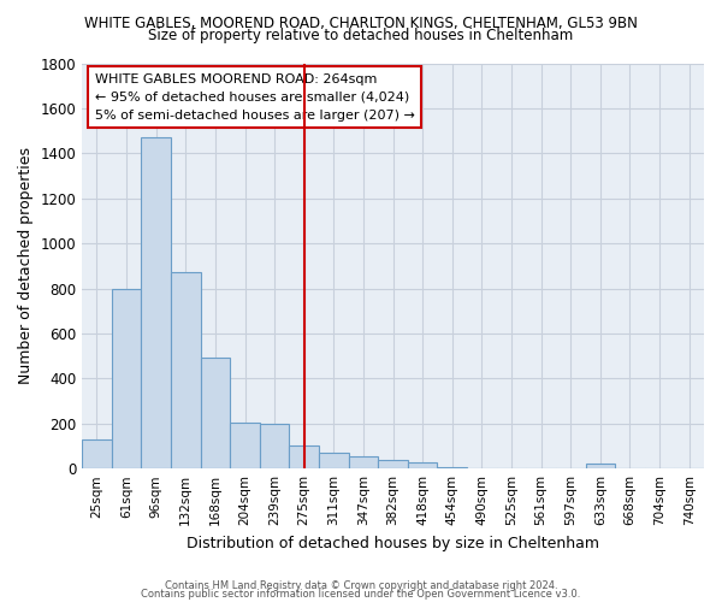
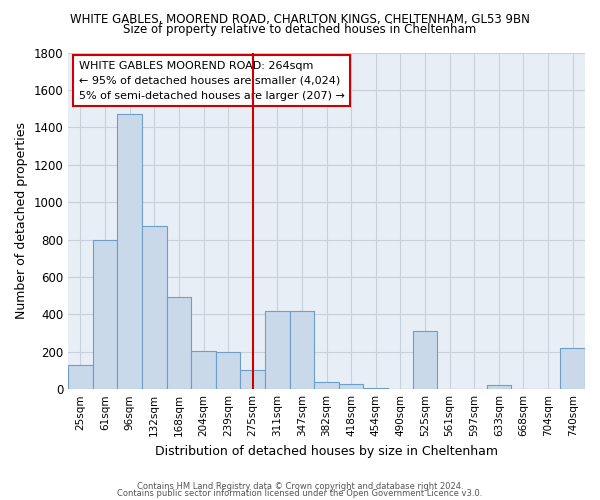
311sqm: 70 -> 420
347sqm: 60 -> 420
525sqm: 0 -> 310
740sqm: 0 -> 220
